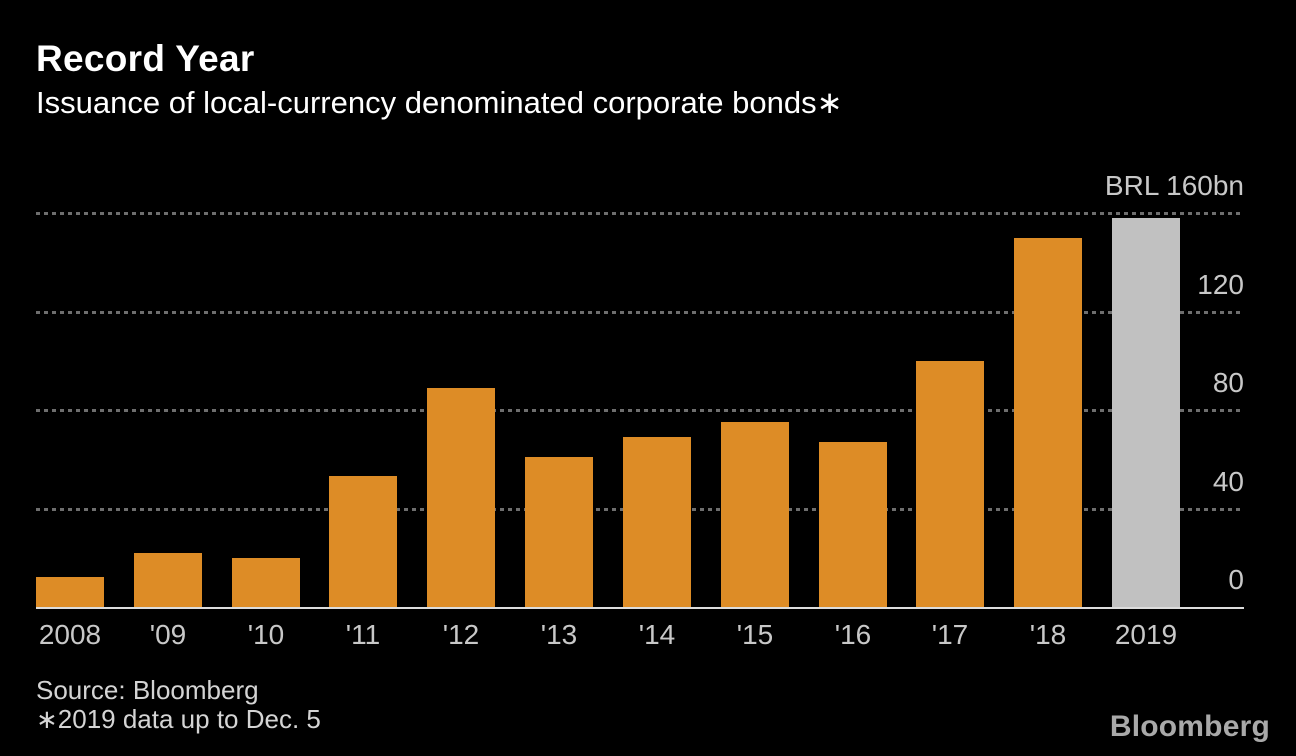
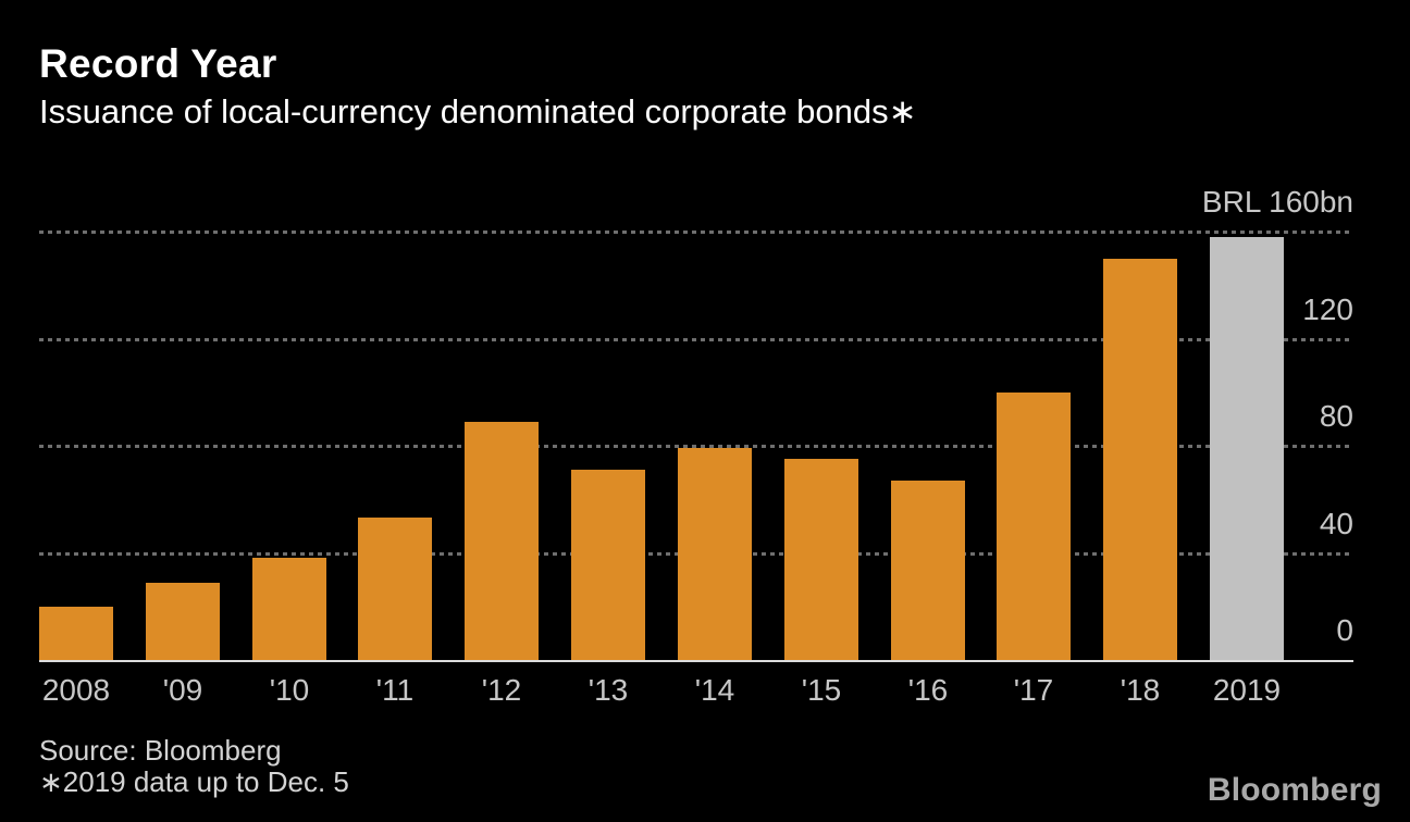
2008: 12 -> 20
'09: 22 -> 29
'10: 20 -> 38
'13: 61 -> 71
'14: 69 -> 79
